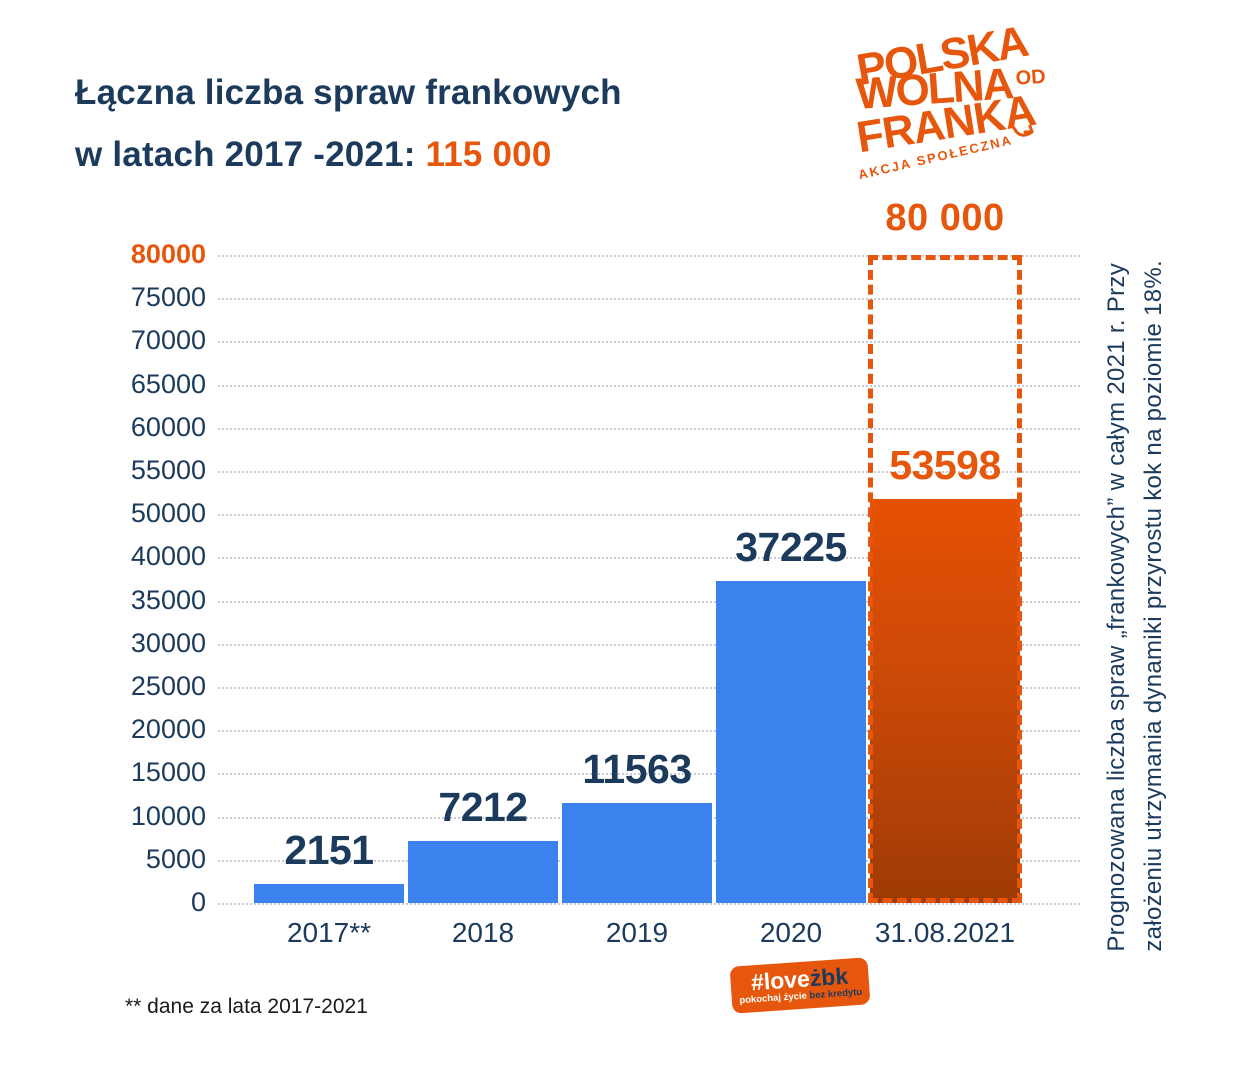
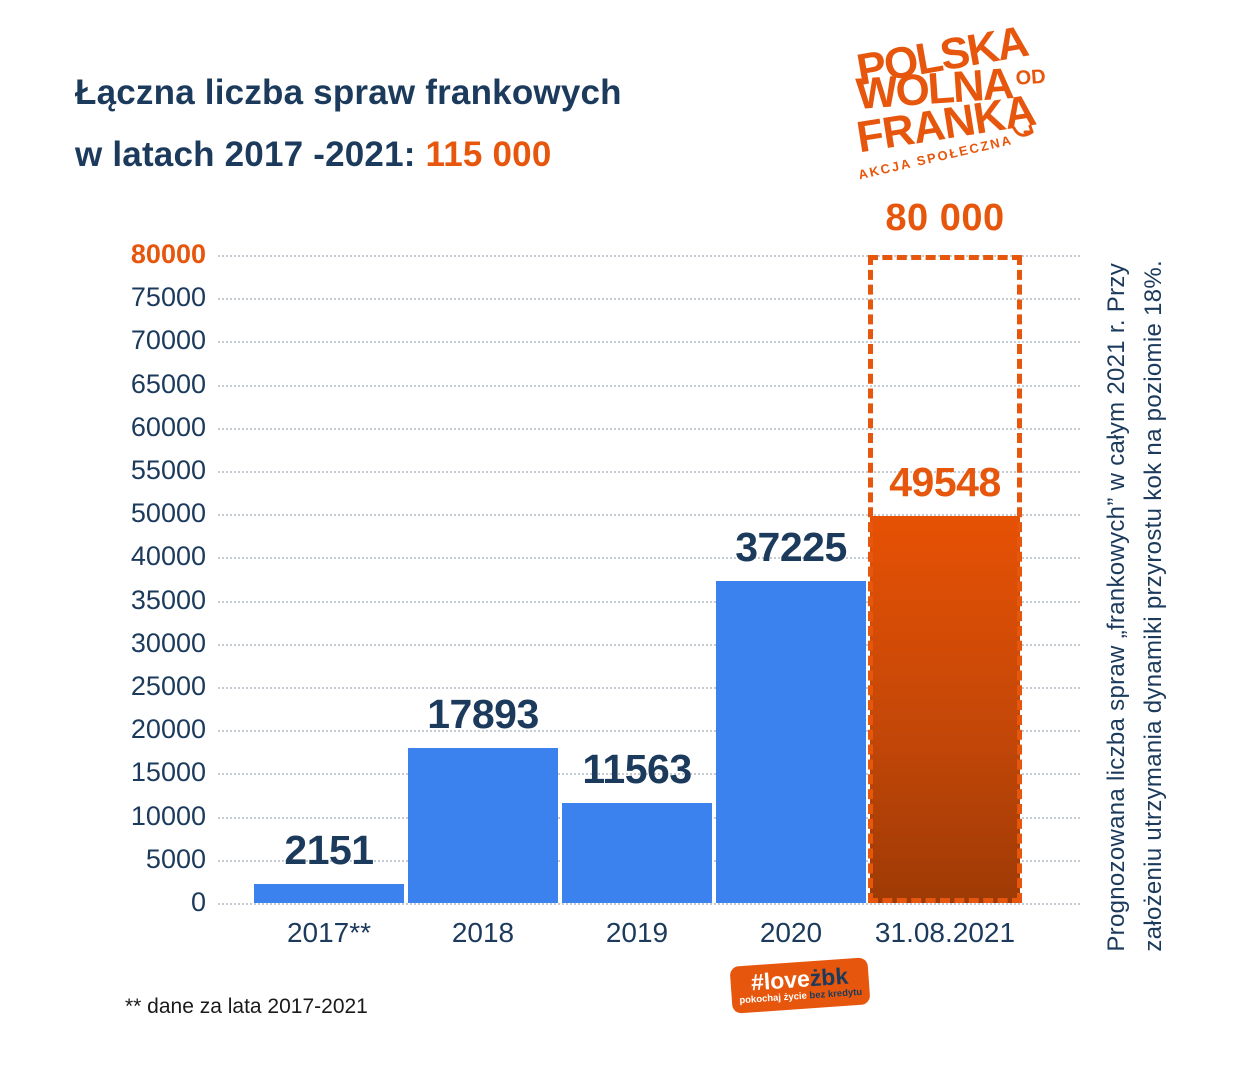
2018: 7212 -> 17893
31.08.2021: 53598 -> 49548
